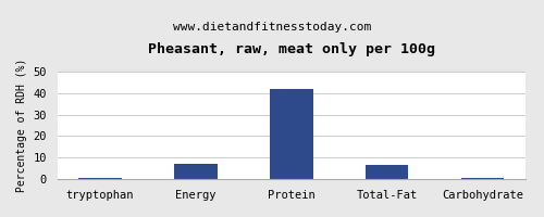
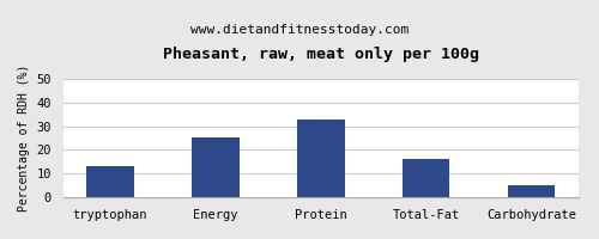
tryptophan: 0 -> 13
Energy: 7 -> 25
Protein: 42 -> 33
Total-Fat: 6 -> 16
Carbohydrate: 0 -> 5
